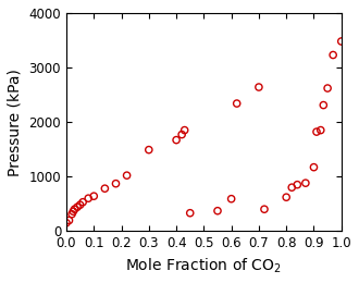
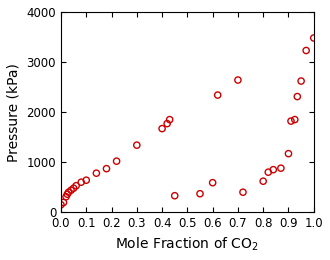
0.3: 1490 -> 1340
